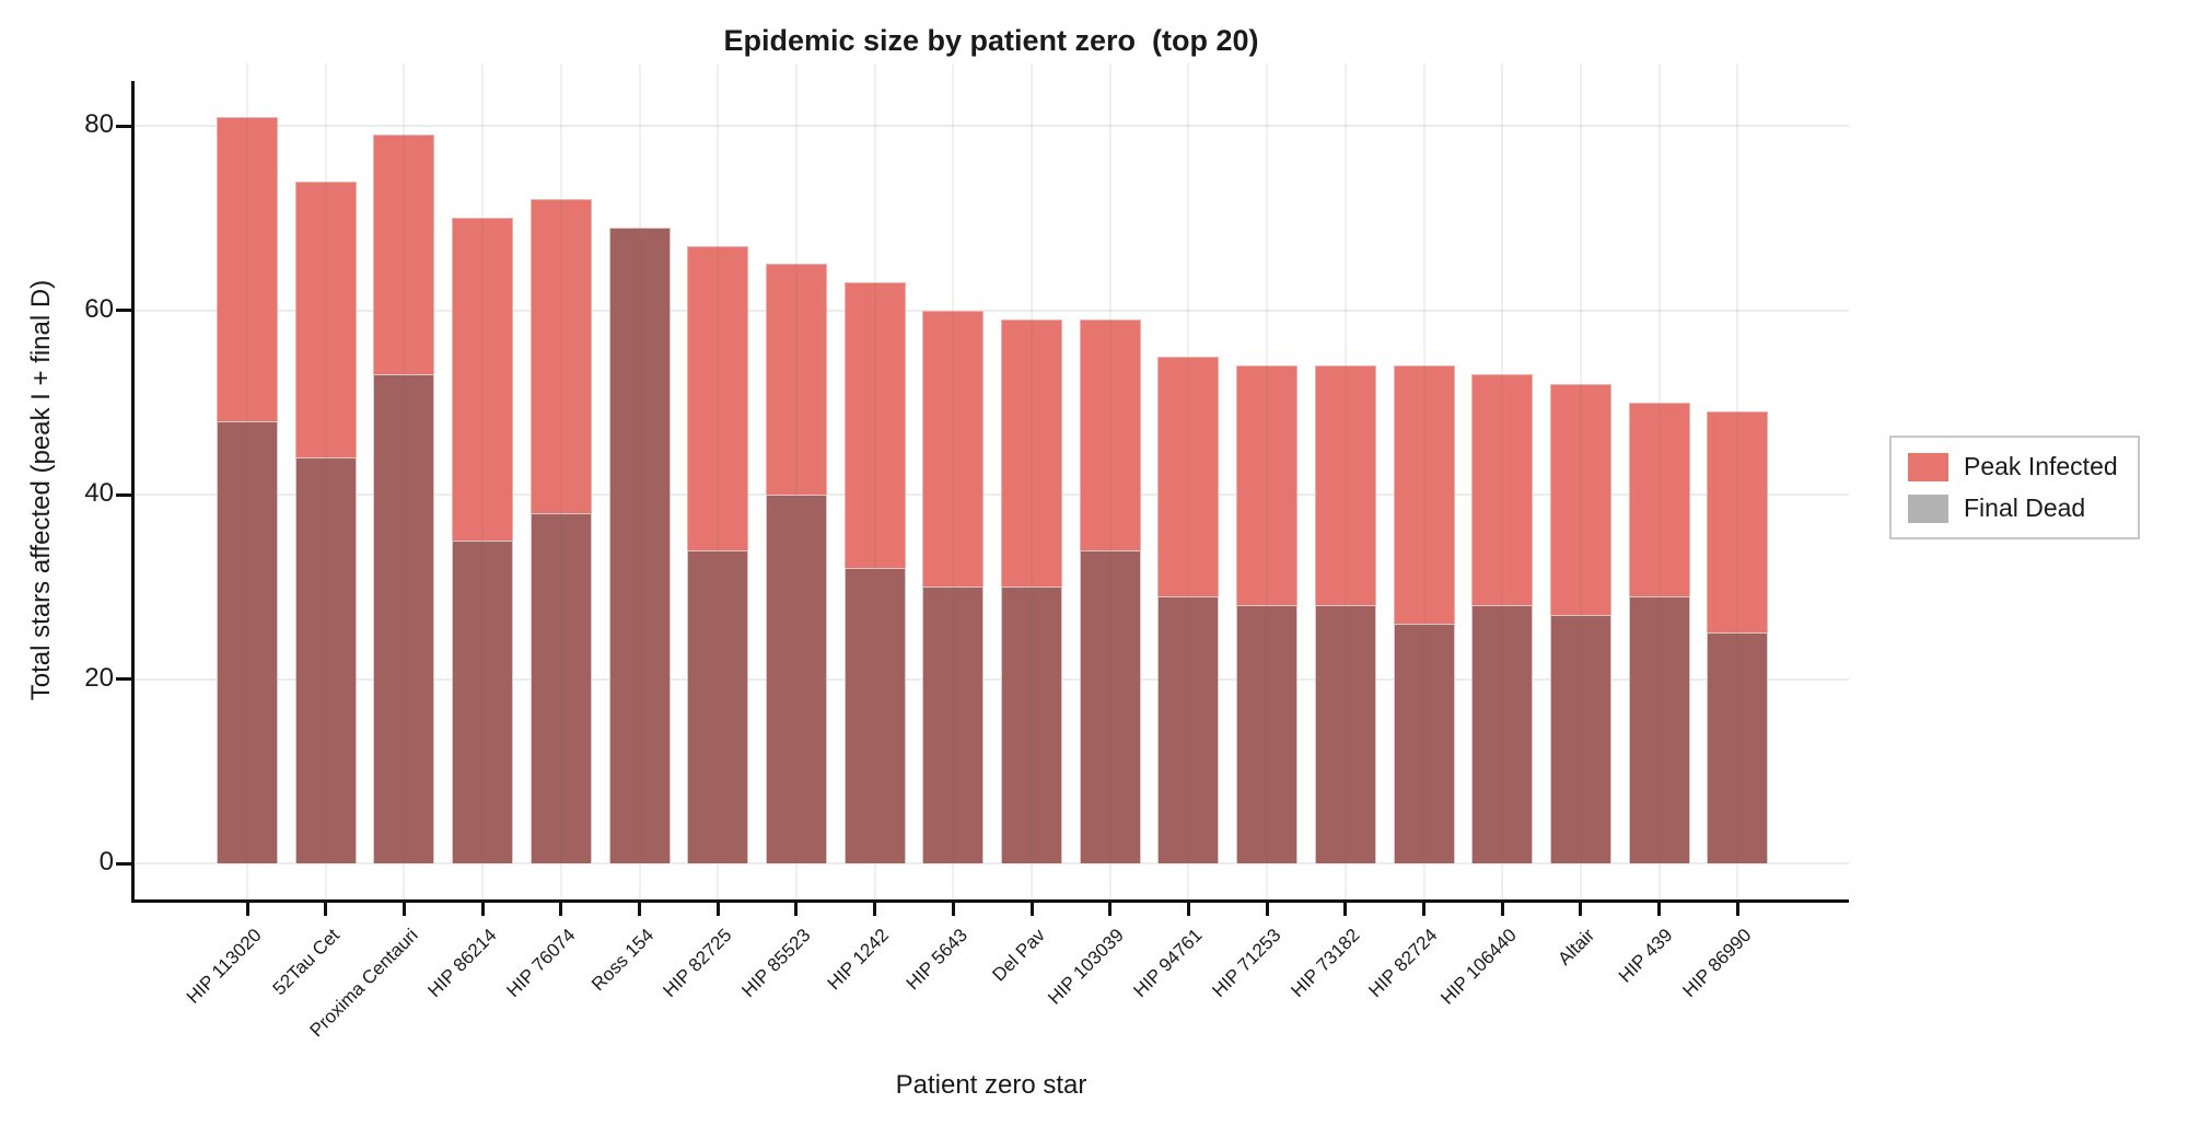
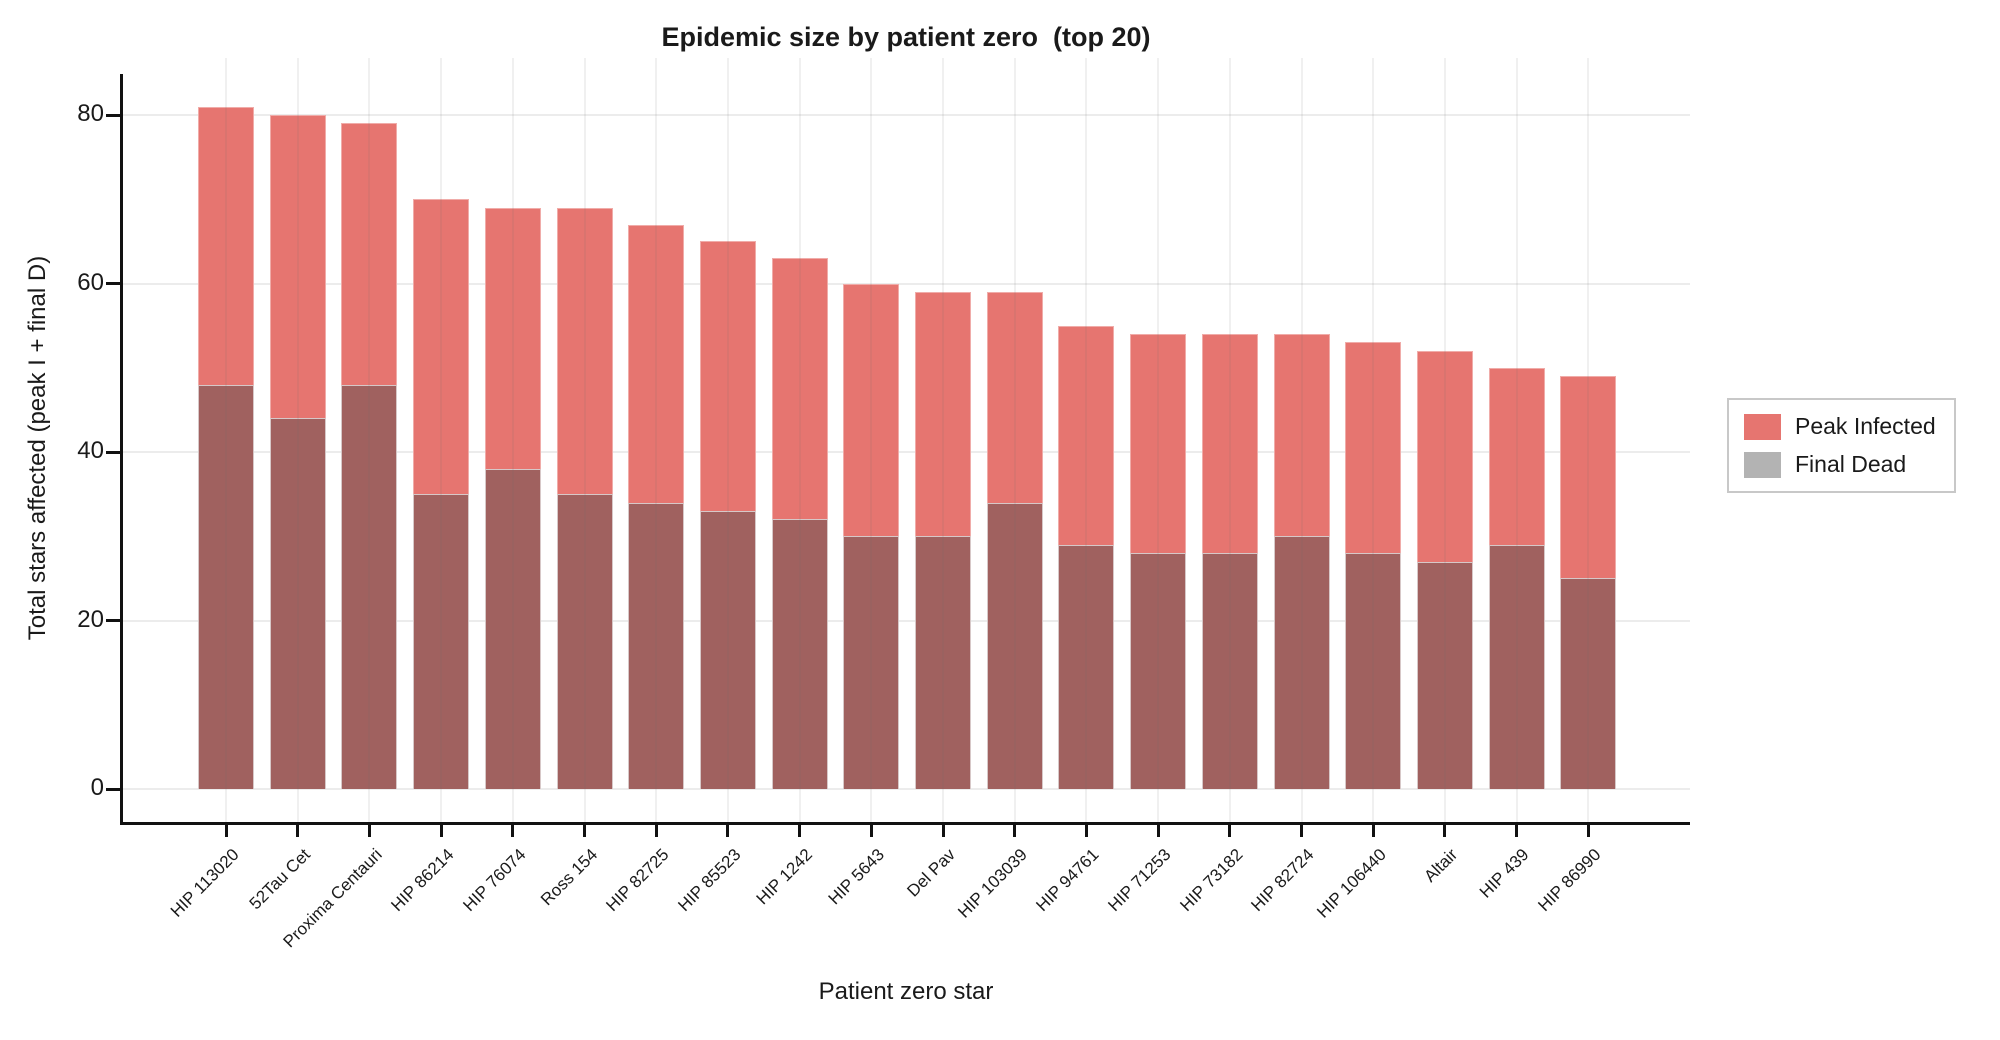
Peak Infected/52Tau Cet: 74 -> 80
Final Dead/Proxima Centauri: 53 -> 48
Peak Infected/HIP 76074: 72 -> 69
Final Dead/Ross 154: 69 -> 35
Final Dead/HIP 85523: 40 -> 33
Final Dead/HIP 82724: 26 -> 30
